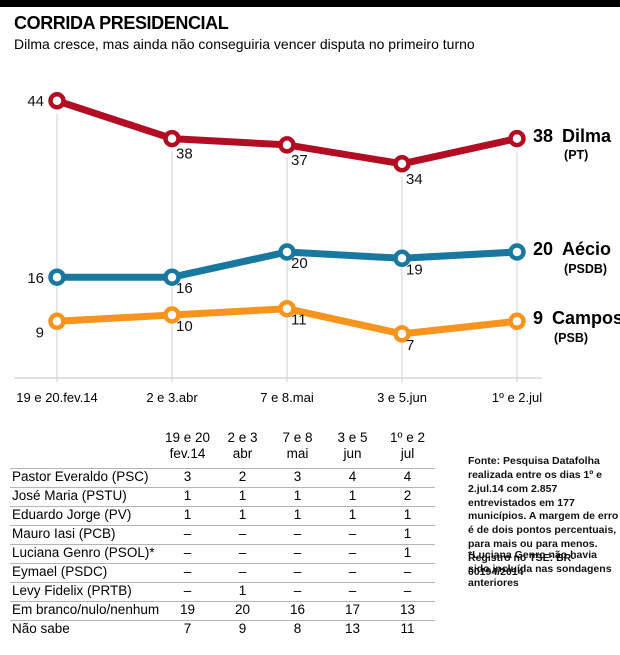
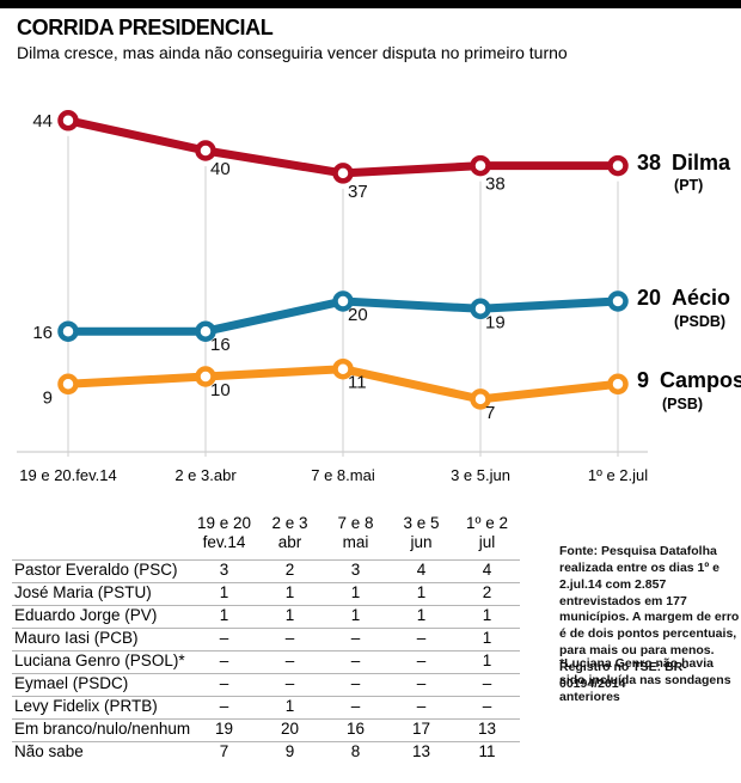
Dilma/2 e 3.abr: 38 -> 40
Dilma/3 e 5.jun: 34 -> 38
